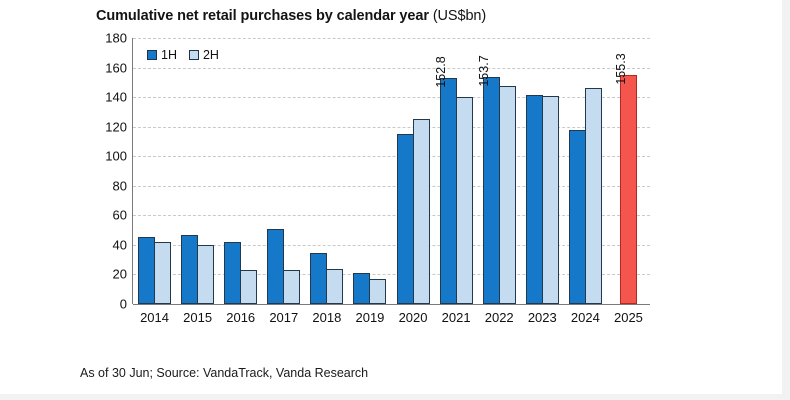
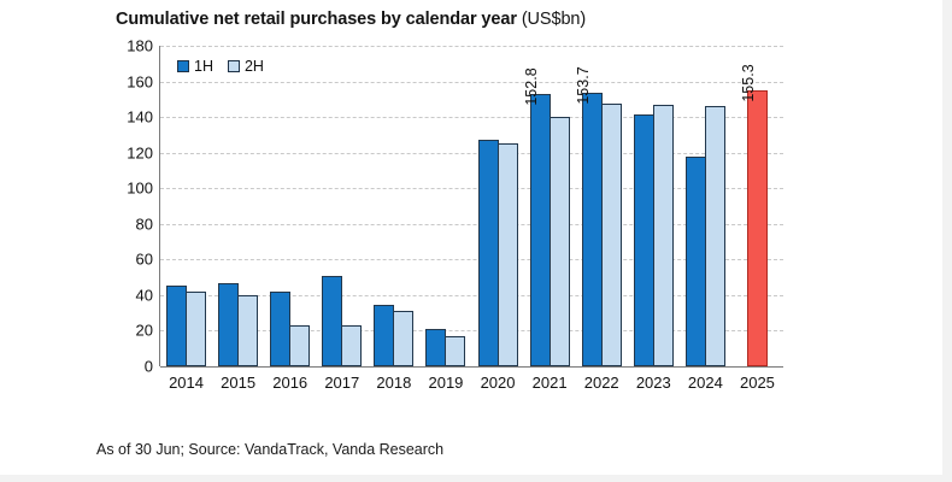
2H/2018: 24 -> 31
1H/2020: 115 -> 127
2H/2023: 141 -> 147
